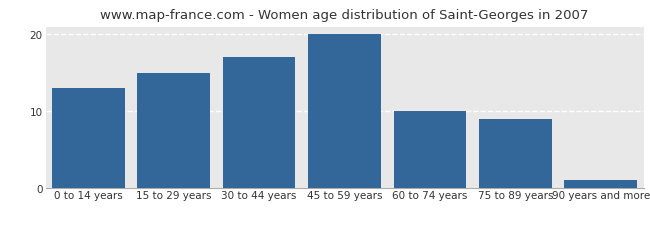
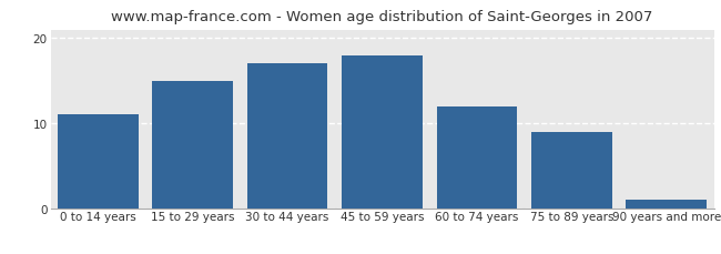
0 to 14 years: 13 -> 11
45 to 59 years: 20 -> 18
60 to 74 years: 10 -> 12
